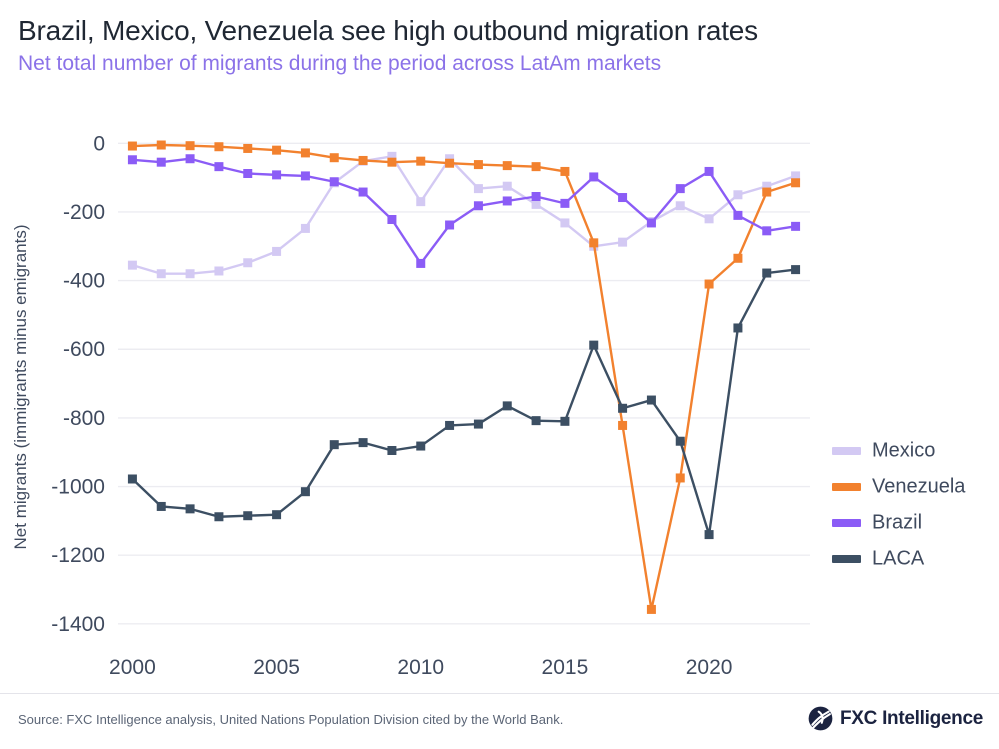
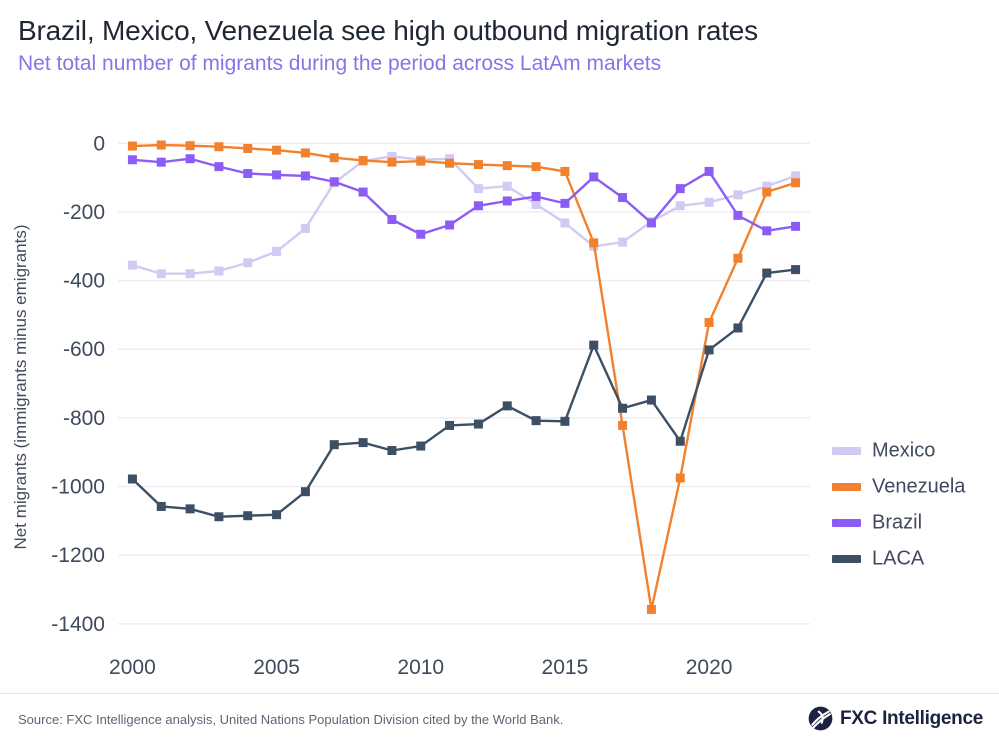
Mexico/2010: -170 -> -50
Brazil/2010: -350 -> -260
Mexico/2020: -220 -> -170
Venezuela/2020: -410 -> -520
LACA/2020: -1140 -> -600
